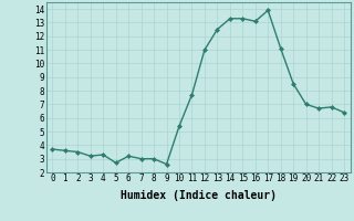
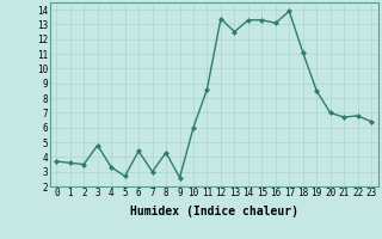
3: 3.2 -> 4.8
6: 3.2 -> 4.4
8: 3.0 -> 4.3
10: 5.4 -> 6.0
11: 7.7 -> 8.6
12: 11.0 -> 13.4
